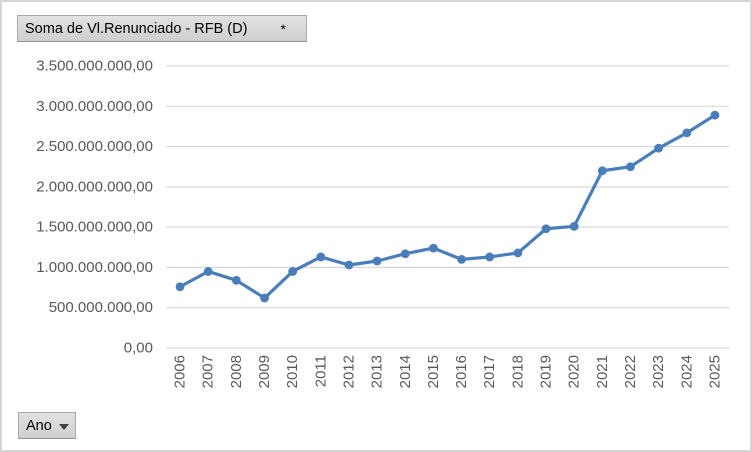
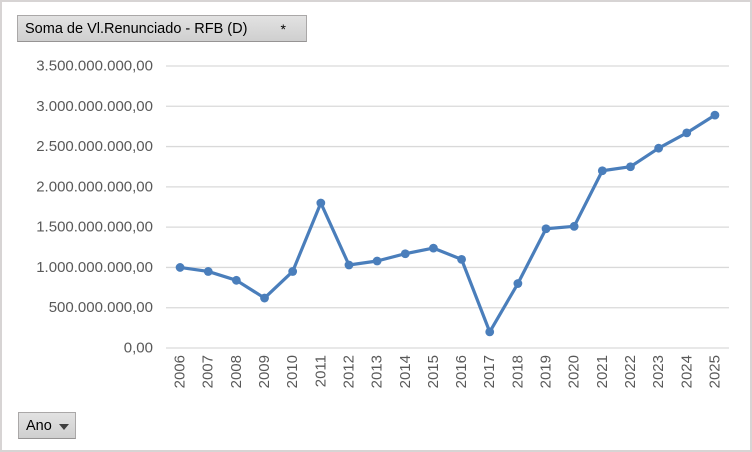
2006: 800000000 -> 1000000000
2011: 1100000000 -> 1800000000
2017: 1100000000 -> 200000000
2018: 1200000000 -> 800000000
